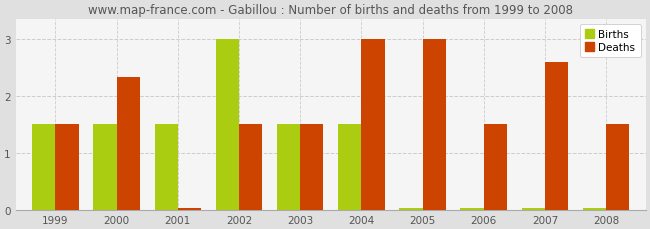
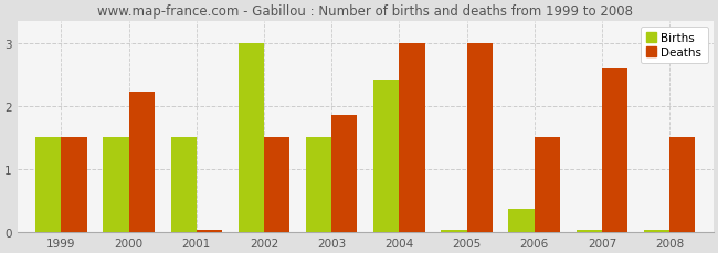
Deaths/2000: 2.33 -> 2.22
Deaths/2003: 1.50 -> 1.86
Births/2004: 1.50 -> 2.42
Births/2006: 0.04 -> 0.36
